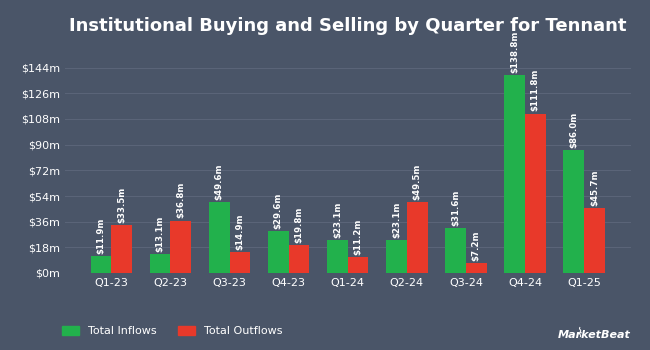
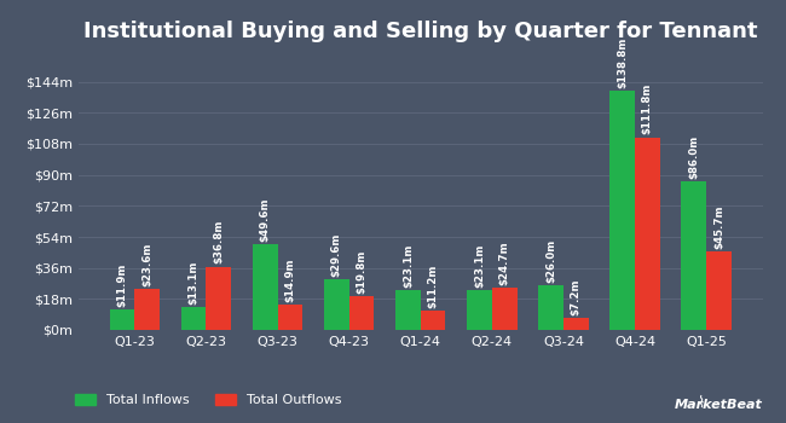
Total Outflows/Q1-23: $33.5m -> $23.6m
Total Outflows/Q2-24: $49.5m -> $24.7m
Total Inflows/Q3-24: $31.6m -> $26.0m
